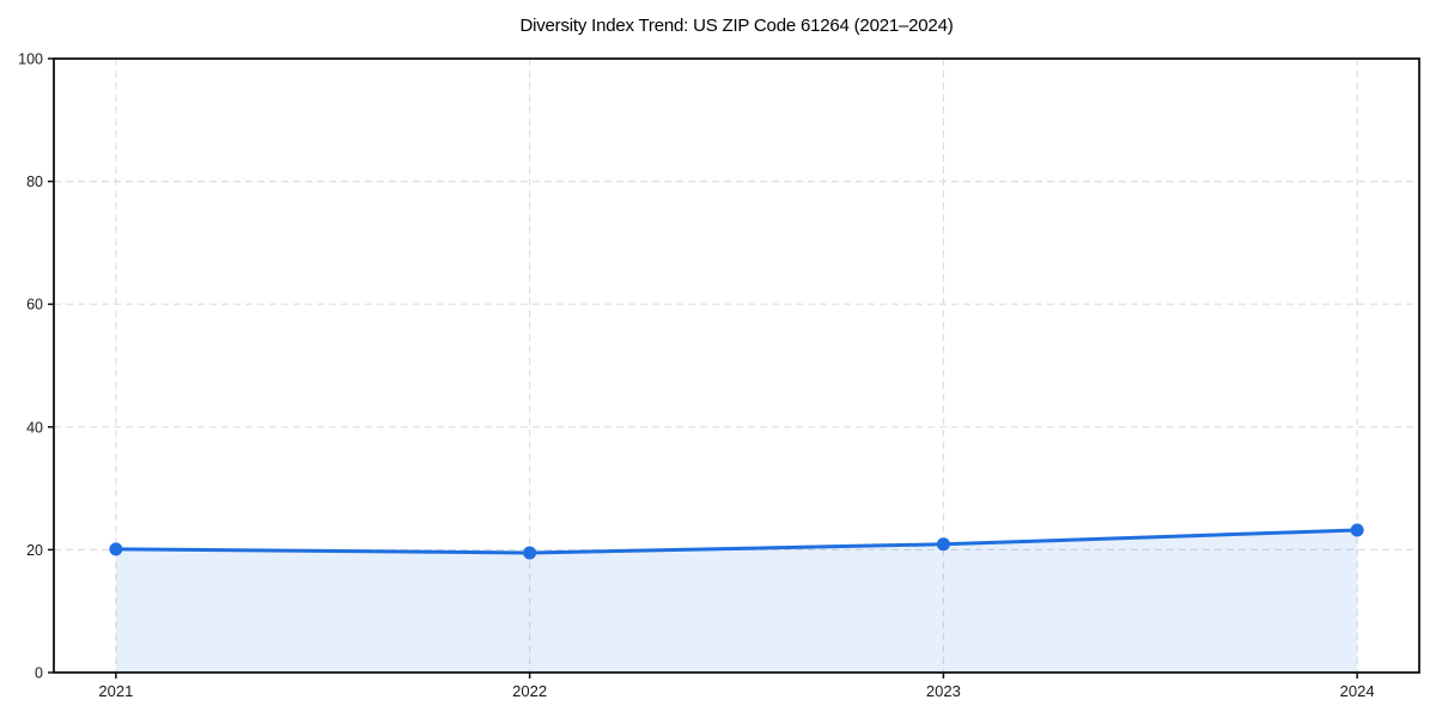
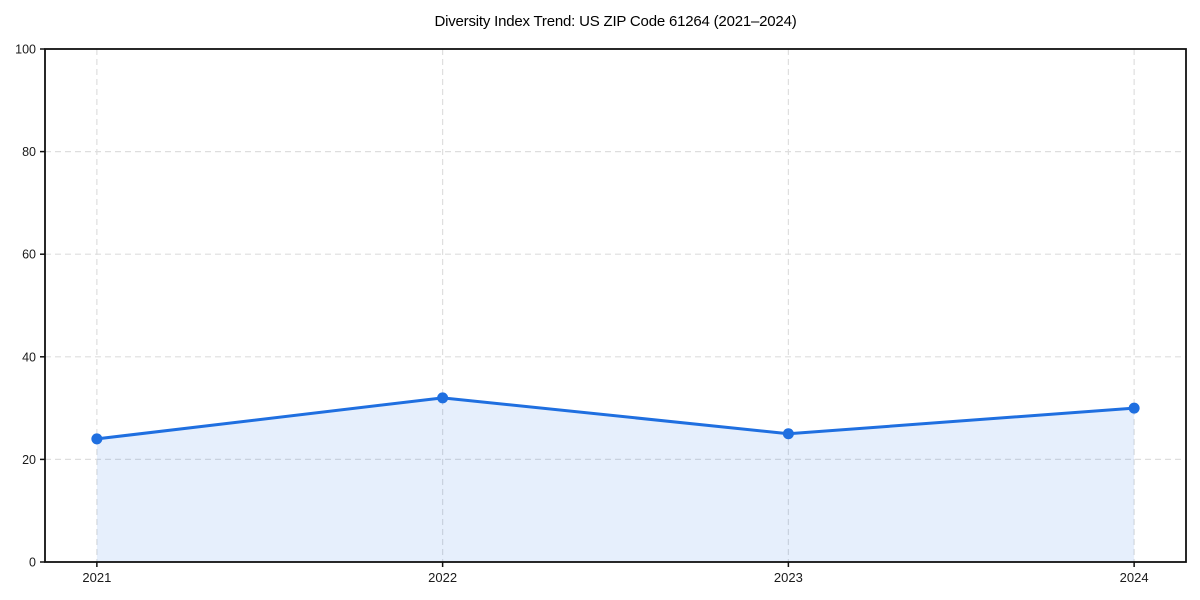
2021: 20 -> 24
2022: 20 -> 32
2023: 21 -> 25
2024: 23 -> 30
